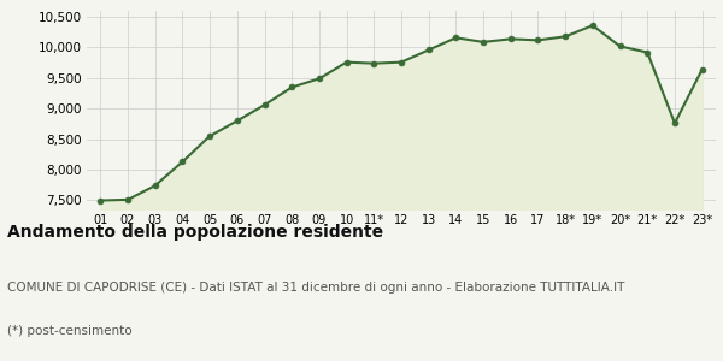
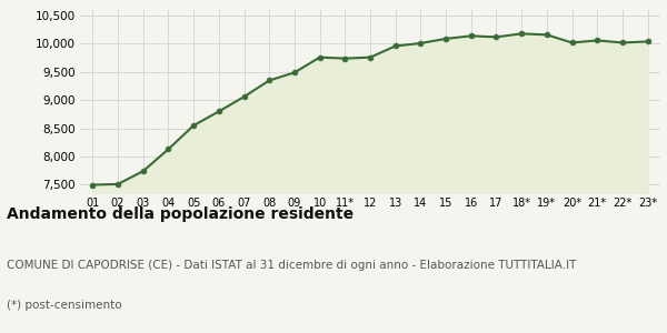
14: 10,160 -> 10,010
19*: 10,360 -> 10,160
21*: 9,920 -> 10,060
22*: 8,760 -> 10,020
23*: 9,640 -> 10,040
